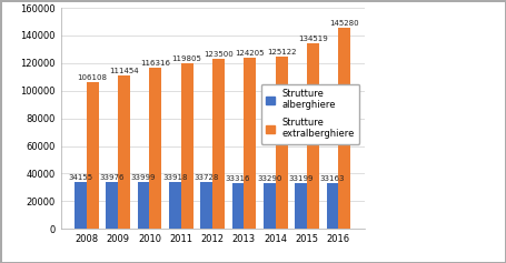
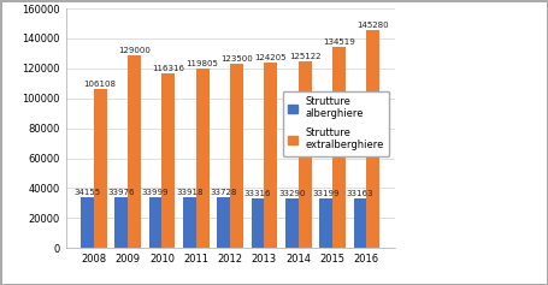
Strutture extralberghiere/2009: 111000 -> 129000
